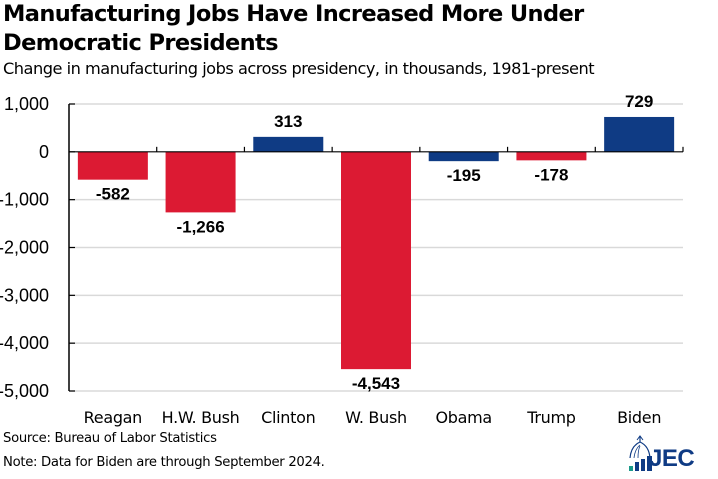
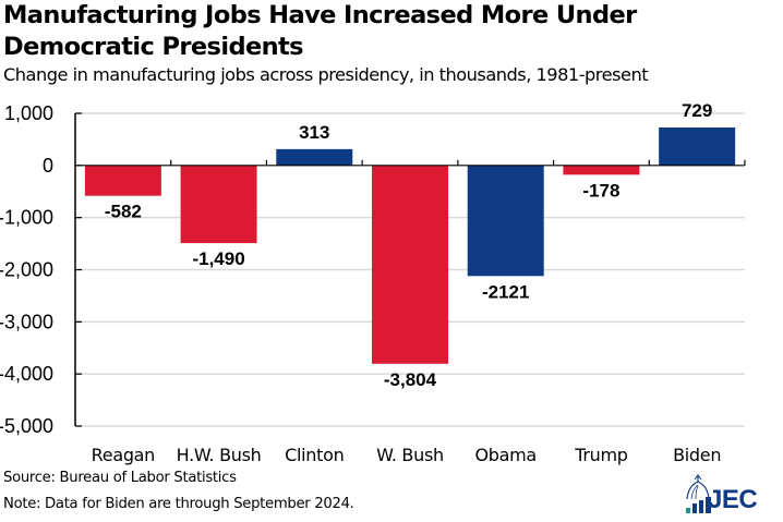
H.W. Bush: -1,266 -> -1,490
W. Bush: -4,543 -> -3,804
Obama: -195 -> -2121
